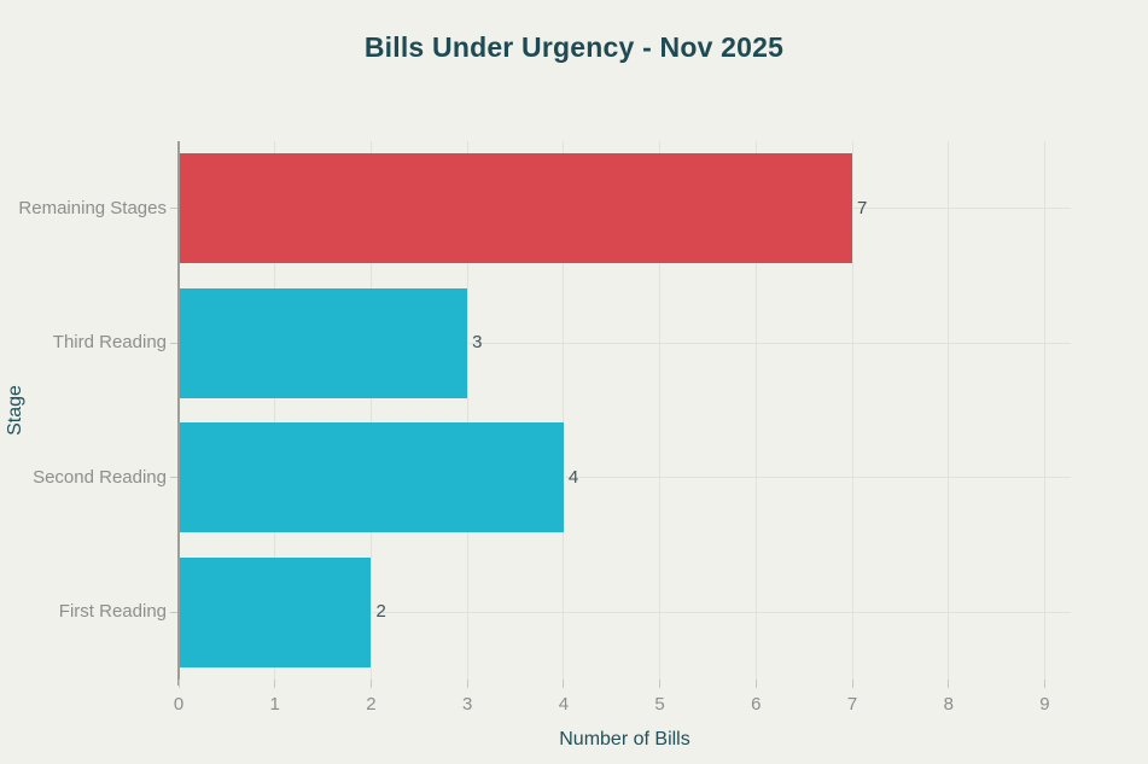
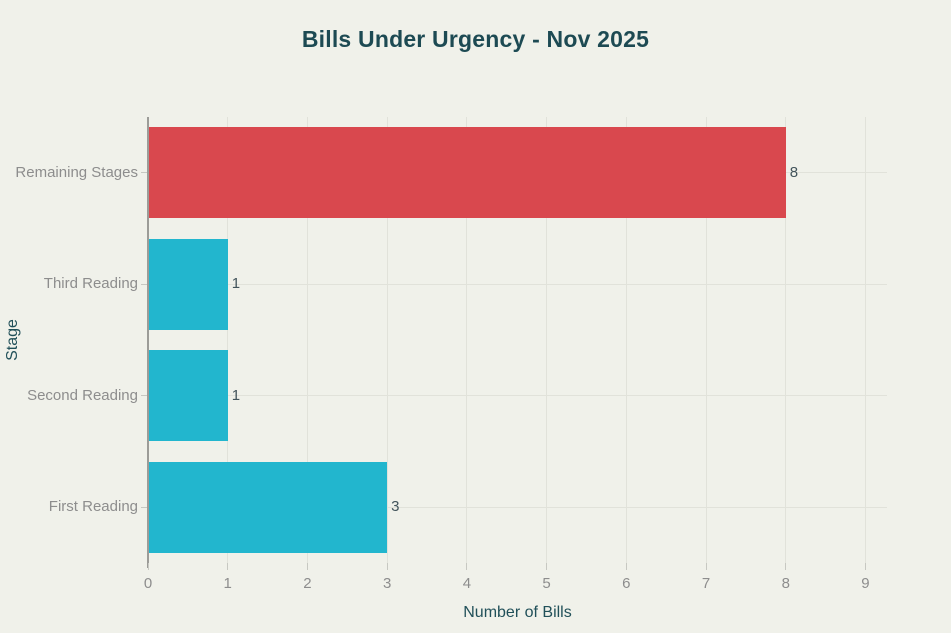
Remaining Stages: 7 -> 8
Third Reading: 3 -> 1
Second Reading: 4 -> 1
First Reading: 2 -> 3
